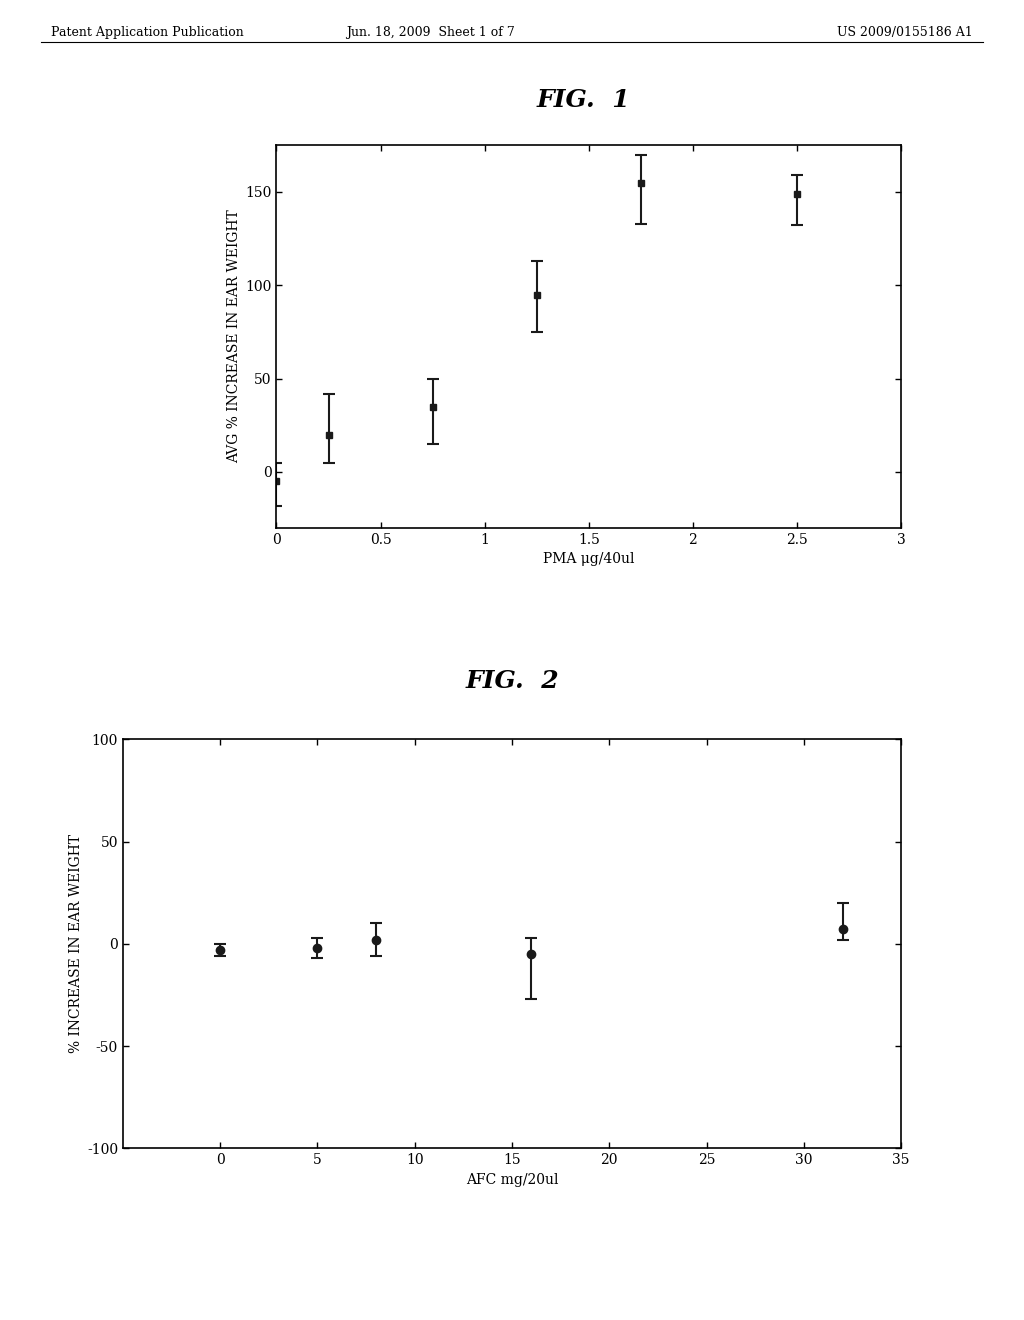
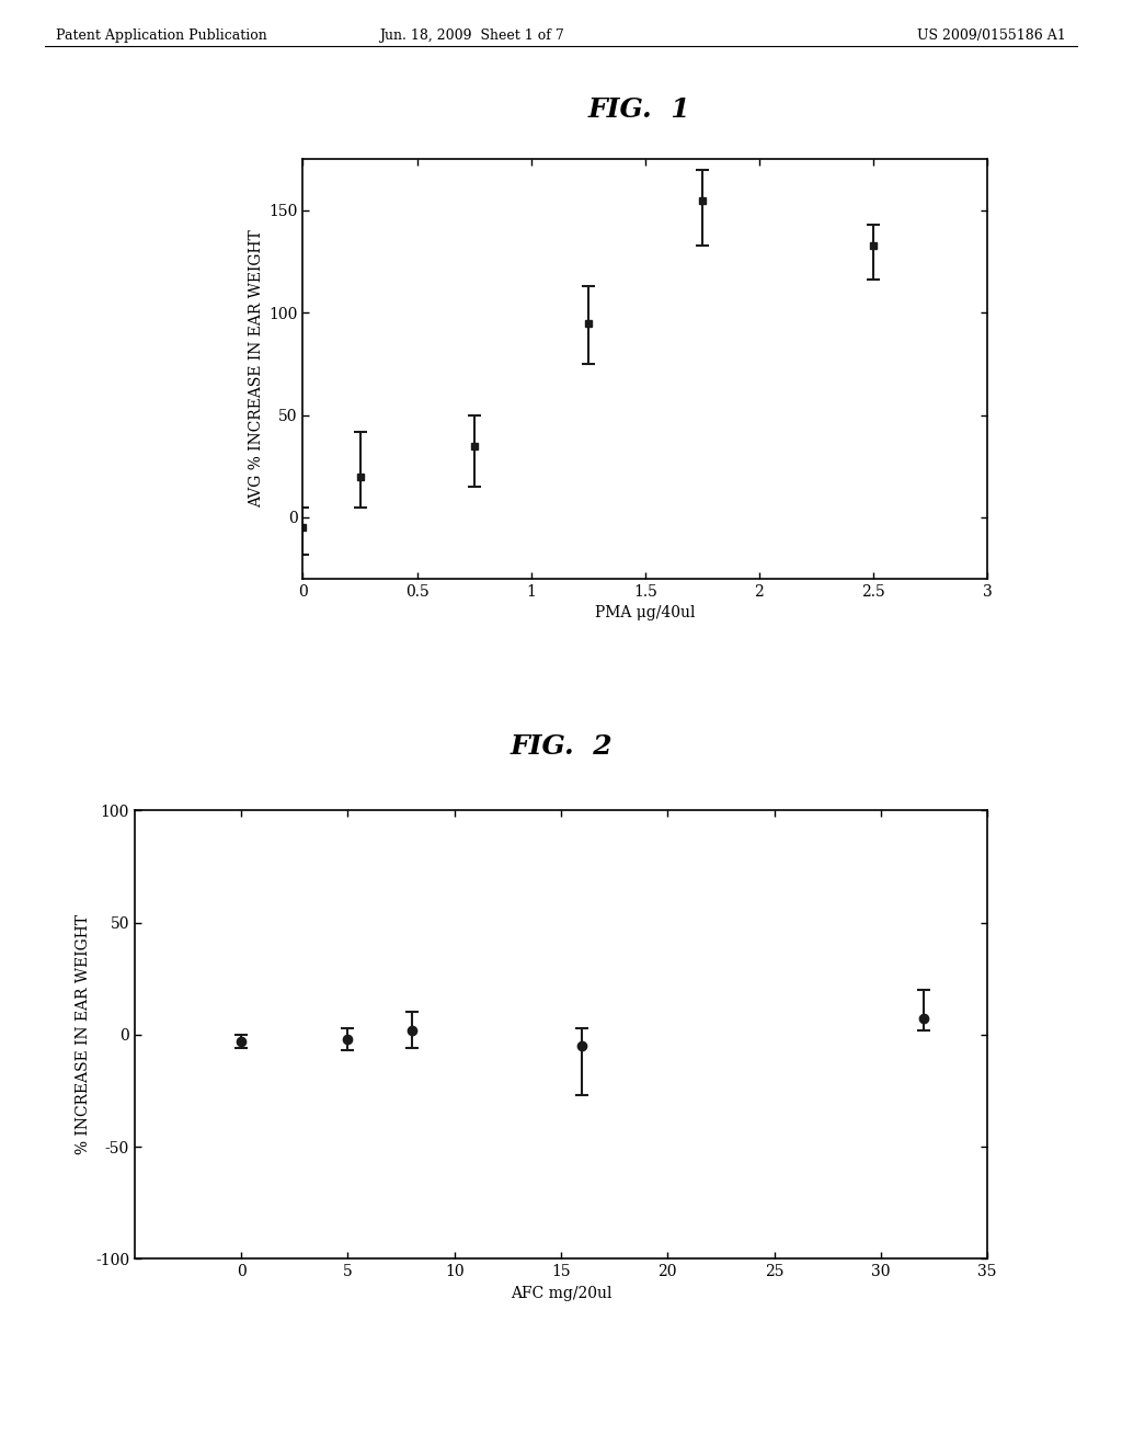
2.5: 149 -> 133
